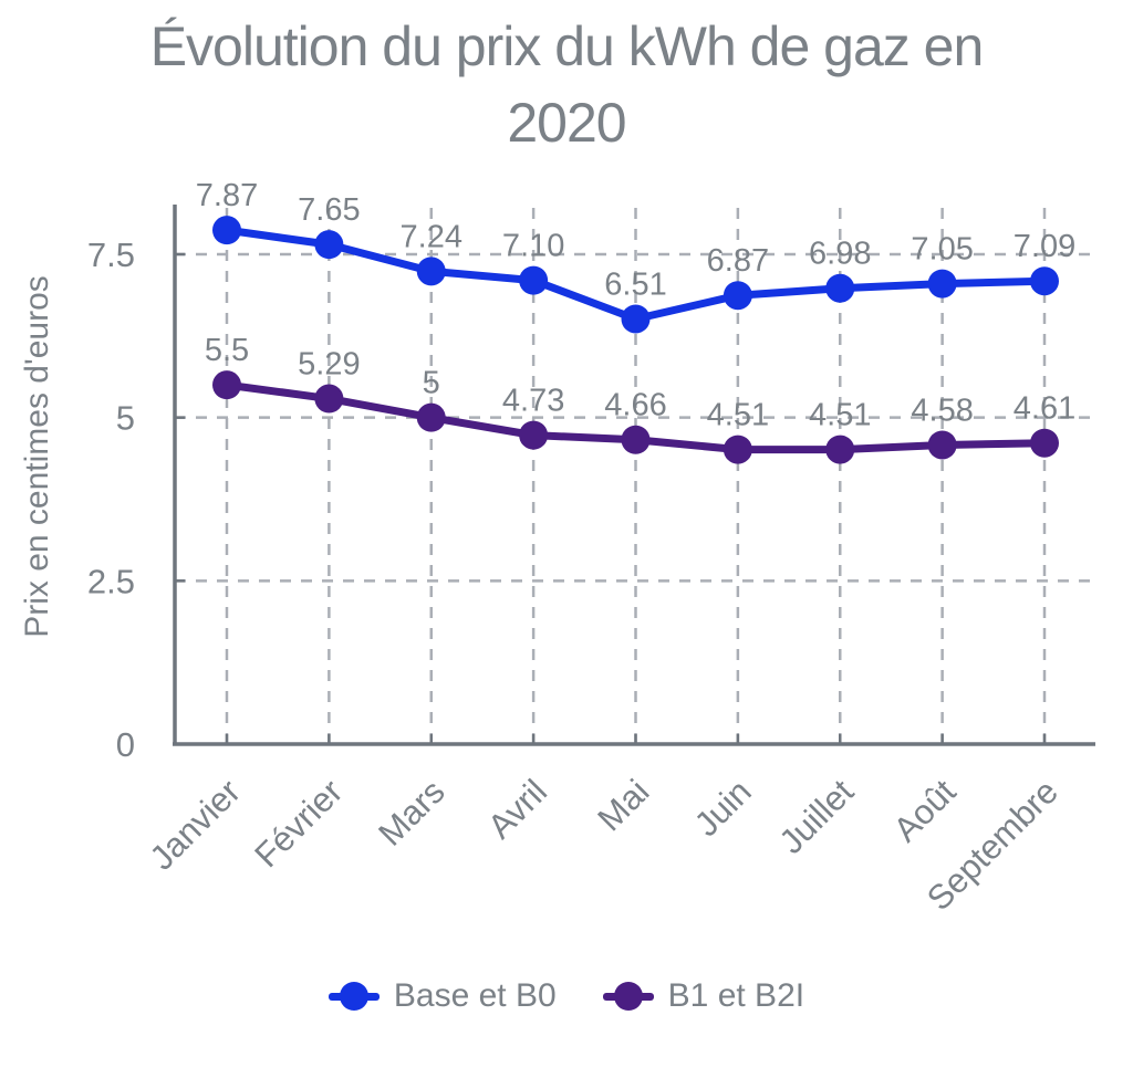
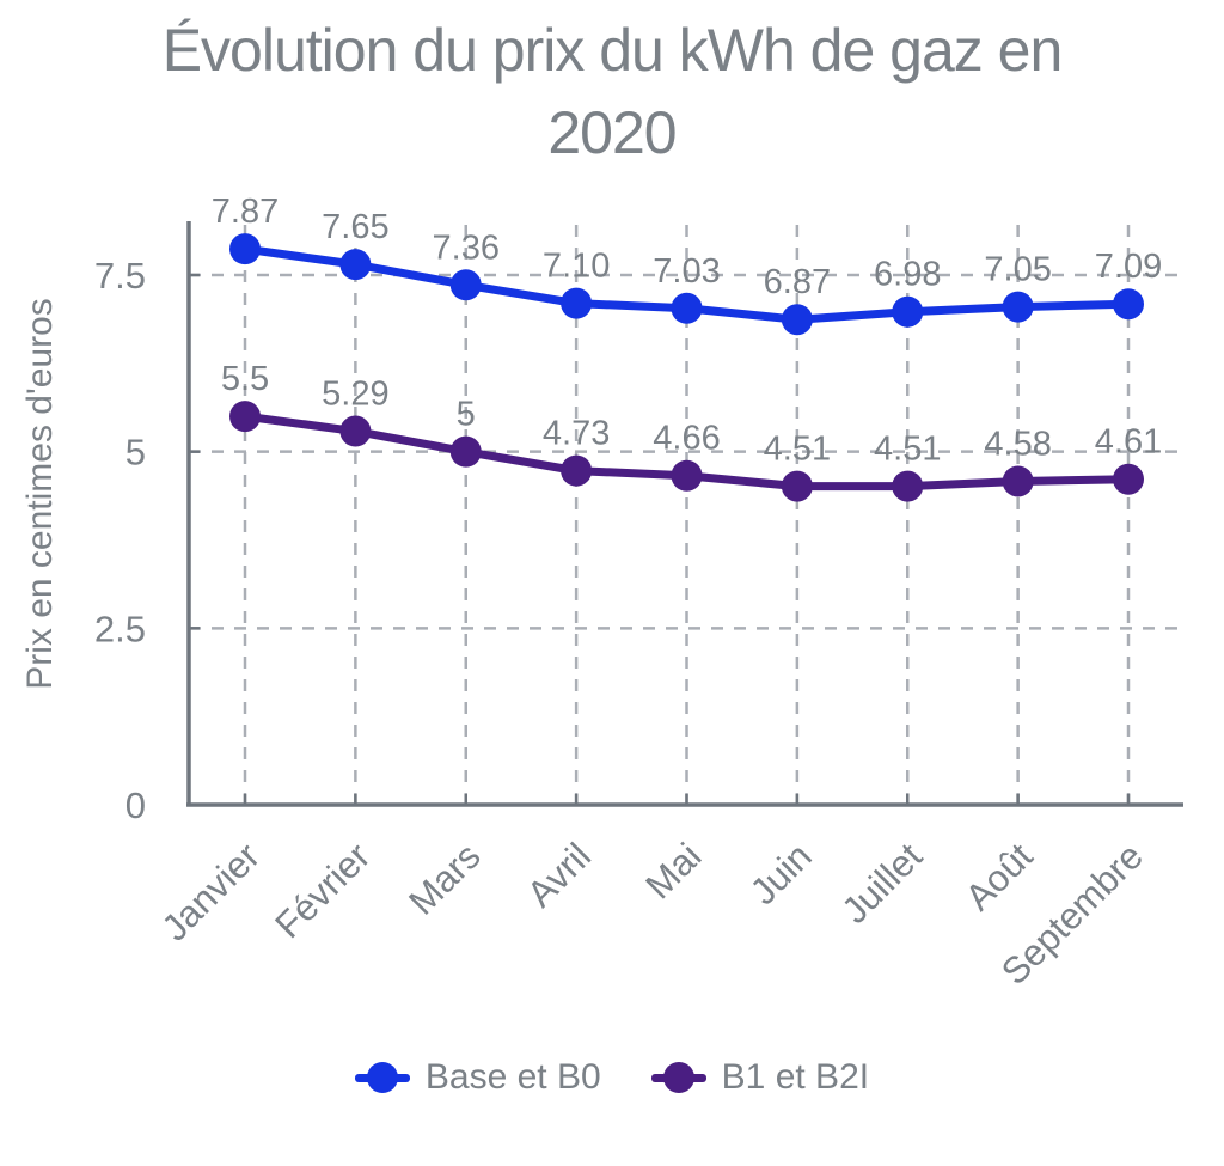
Base et B0/Mars: 7.24 -> 7.36
Base et B0/Mai: 6.51 -> 7.03
